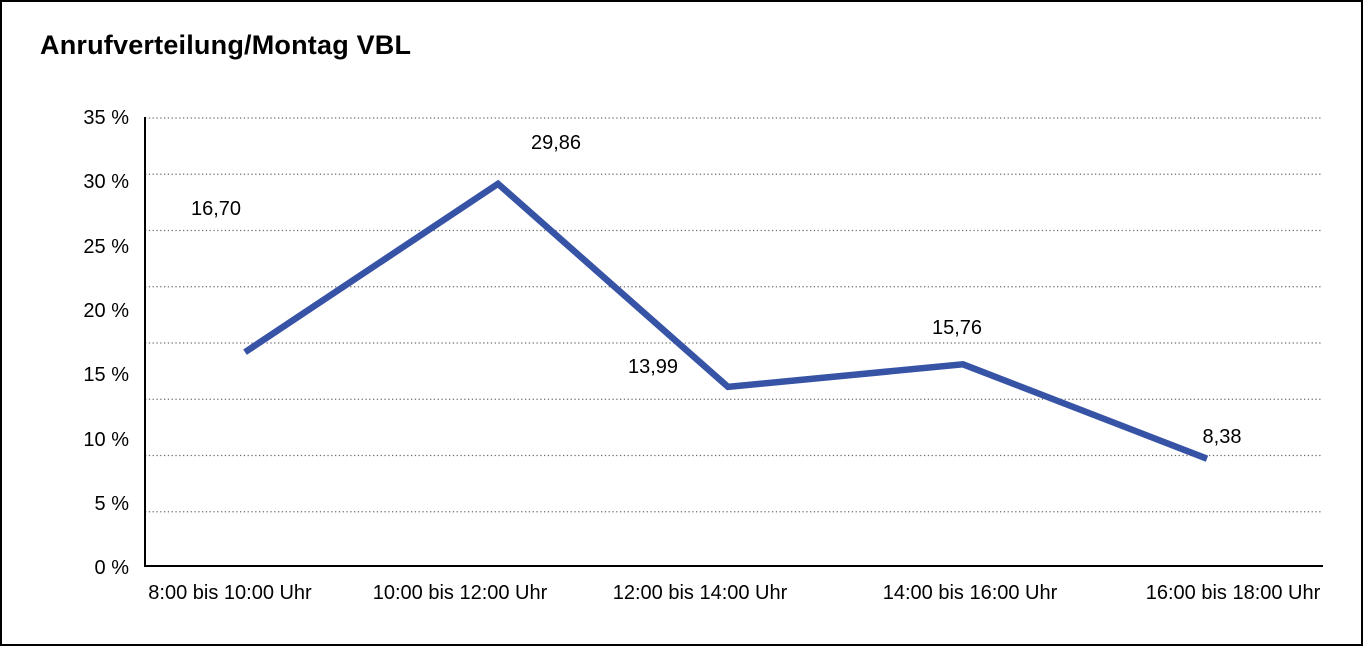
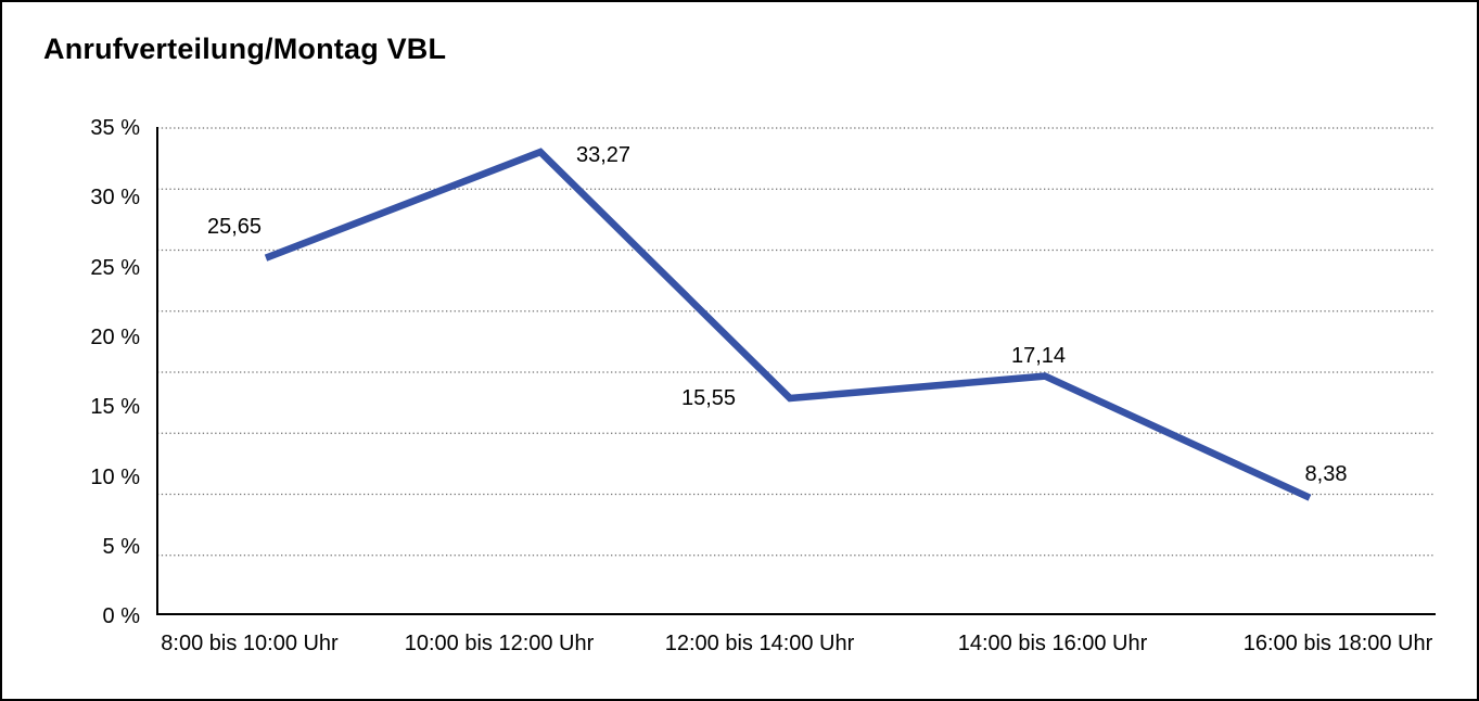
8:00 bis 10:00 Uhr: 16,70 -> 25,65
10:00 bis 12:00 Uhr: 29,86 -> 33,27
12:00 bis 14:00 Uhr: 13,99 -> 15,55
14:00 bis 16:00 Uhr: 15,76 -> 17,14
